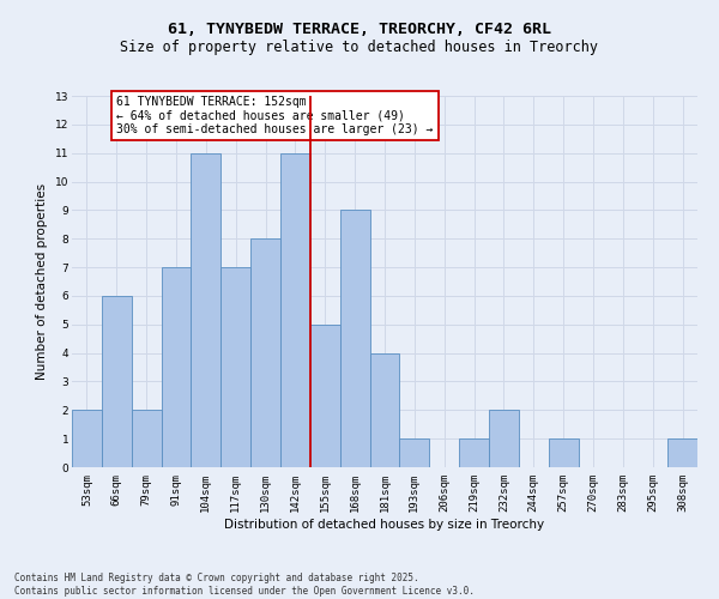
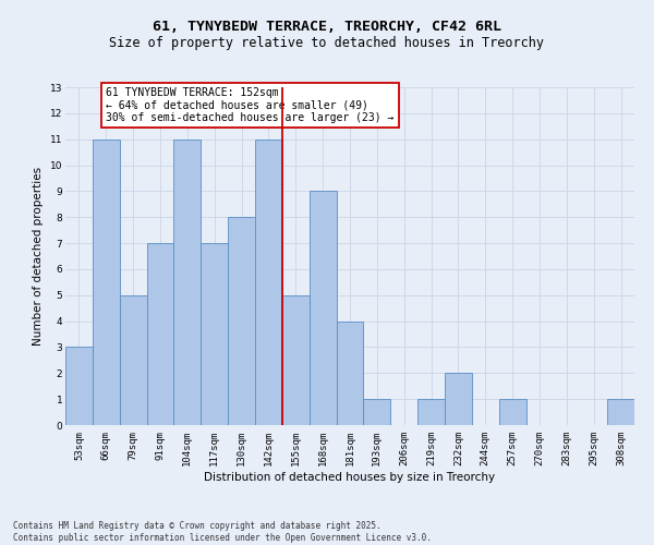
53sqm: 2 -> 3
66sqm: 6 -> 11
79sqm: 2 -> 5
